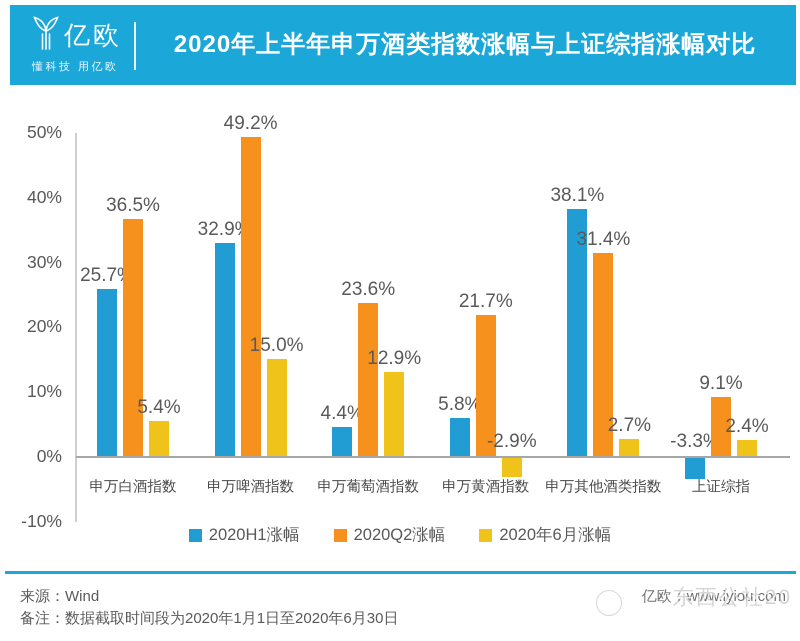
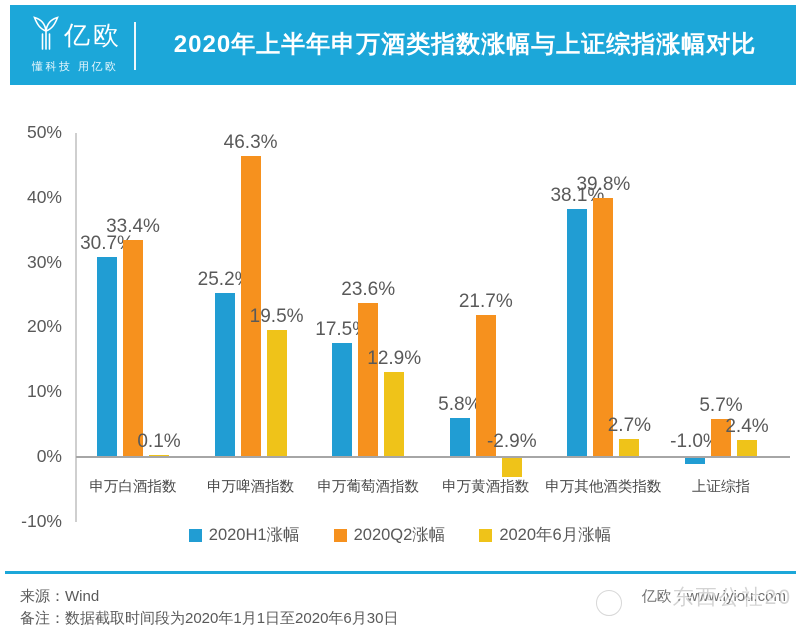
2020H1涨幅/申万白酒指数: 25.7% -> 30.7%
2020Q2涨幅/申万白酒指数: 36.5% -> 33.4%
2020年6月涨幅/申万白酒指数: 5.4% -> 0.1%
2020H1涨幅/申万啤酒指数: 32.9% -> 25.2%
2020Q2涨幅/申万啤酒指数: 49.2% -> 46.3%
2020年6月涨幅/申万啤酒指数: 15.0% -> 19.5%
2020H1涨幅/申万葡萄酒指数: 4.4% -> 17.5%
2020Q2涨幅/申万其他酒类指数: 31.4% -> 39.8%
2020H1涨幅/上证综指: -3.3% -> -1.0%
2020Q2涨幅/上证综指: 9.1% -> 5.7%
